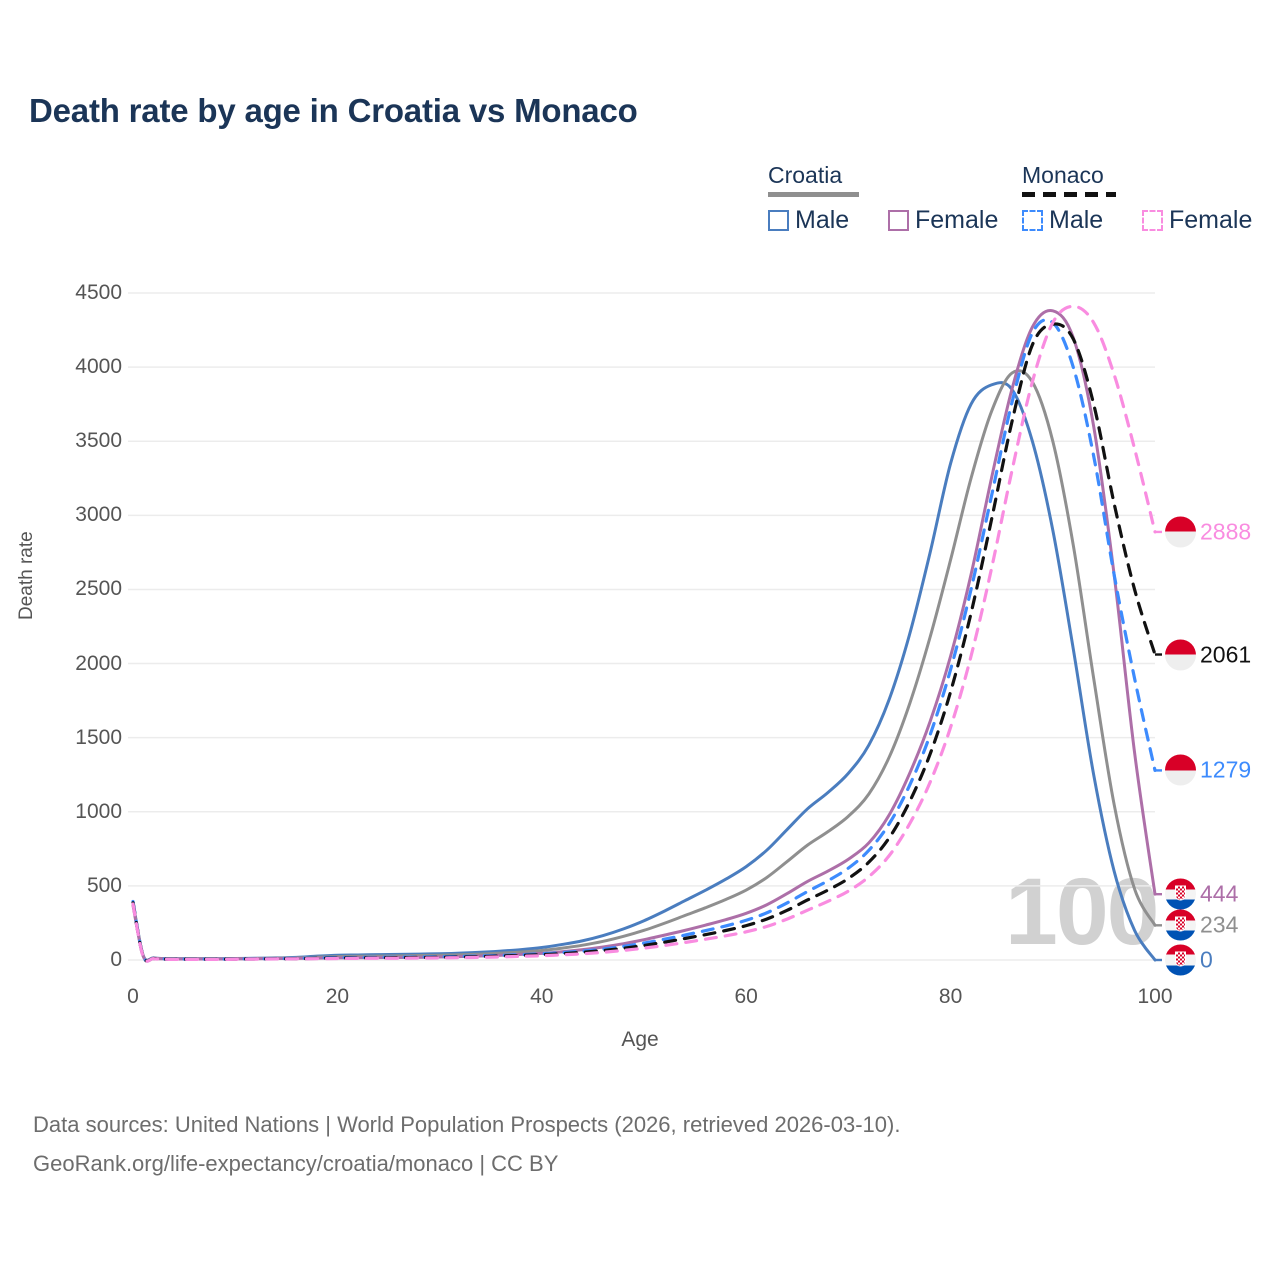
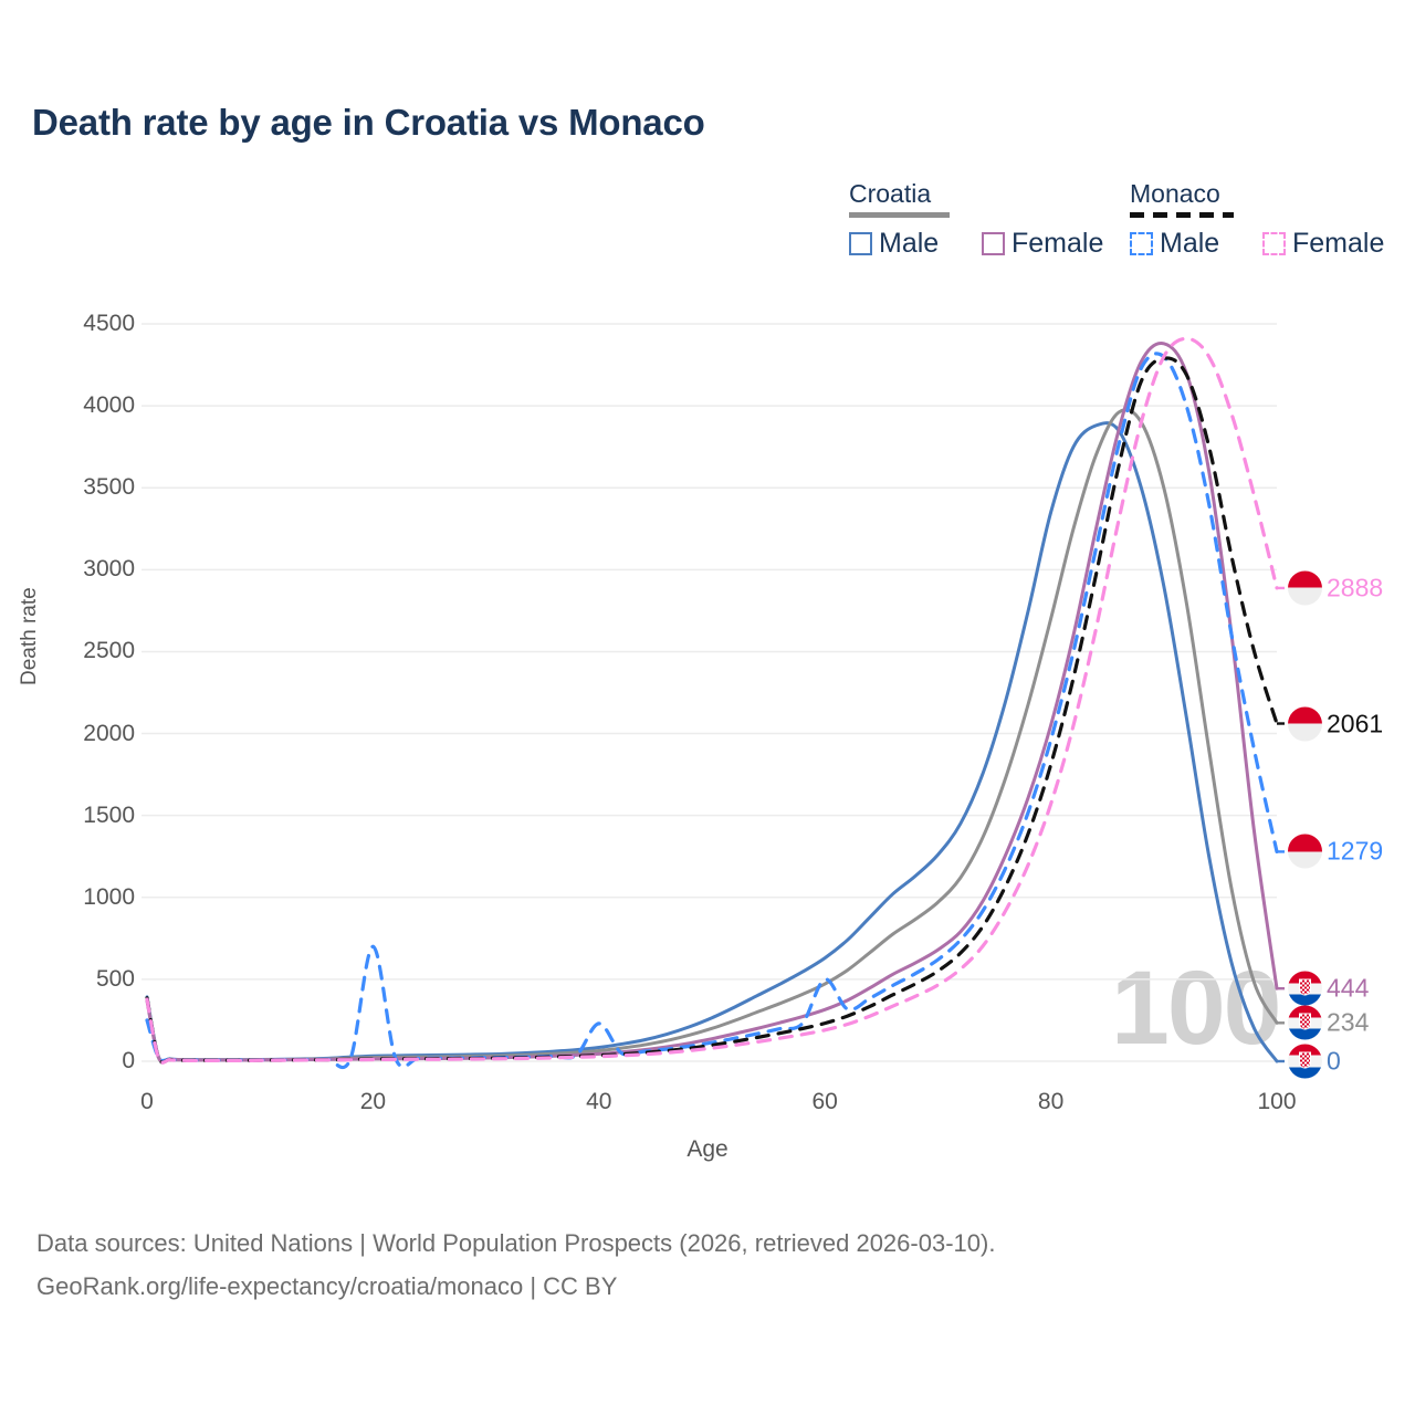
Monaco Male/0: 400 -> 250
Monaco Male/20: 20 -> 700
Monaco Male/40: 40 -> 230
Monaco Male/60: 270 -> 500
